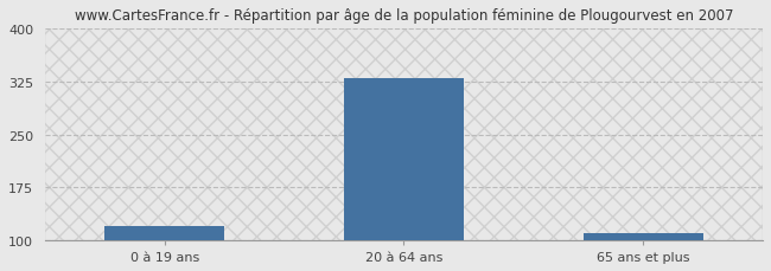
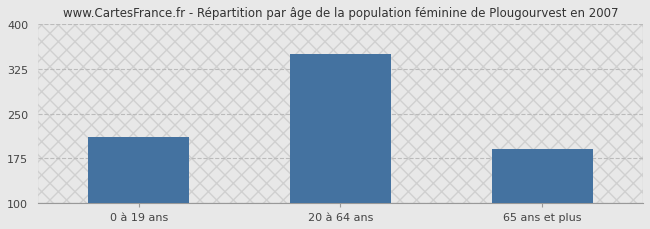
0 à 19 ans: 120 -> 210
20 à 64 ans: 330 -> 350
65 ans et plus: 110 -> 190
